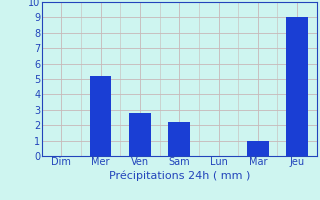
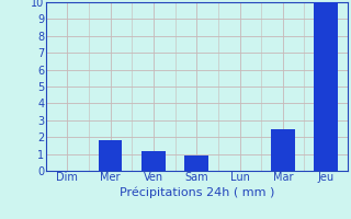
Mer: 5.2 -> 1.8
Ven: 2.8 -> 1.2
Sam: 2.2 -> 0.9
Mar: 1.0 -> 2.5
Jeu: 9.0 -> 10.0
